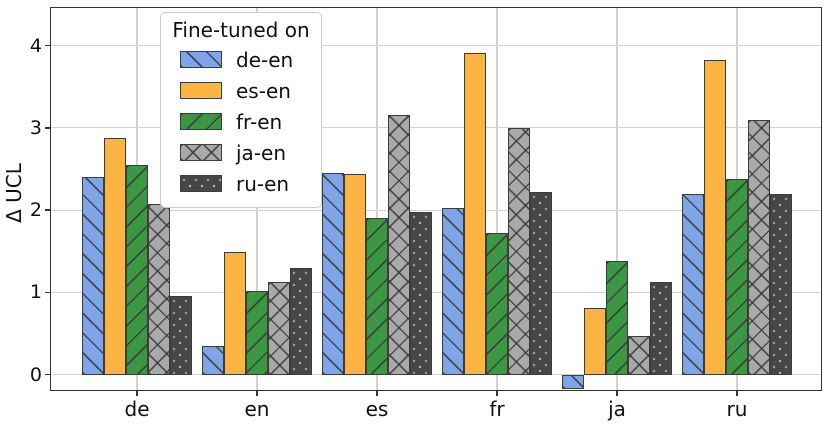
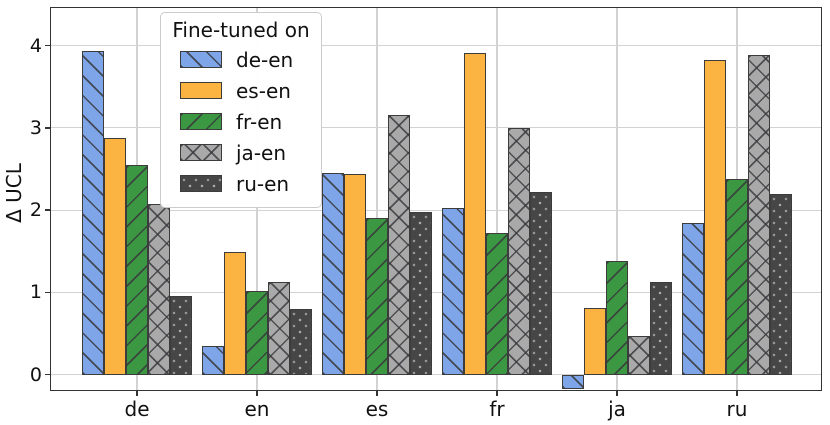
de-en/de: 2.4 -> 3.9
ru-en/en: 1.3 -> 0.8
de-en/ru: 2.2 -> 1.8
ja-en/ru: 3.1 -> 3.9
